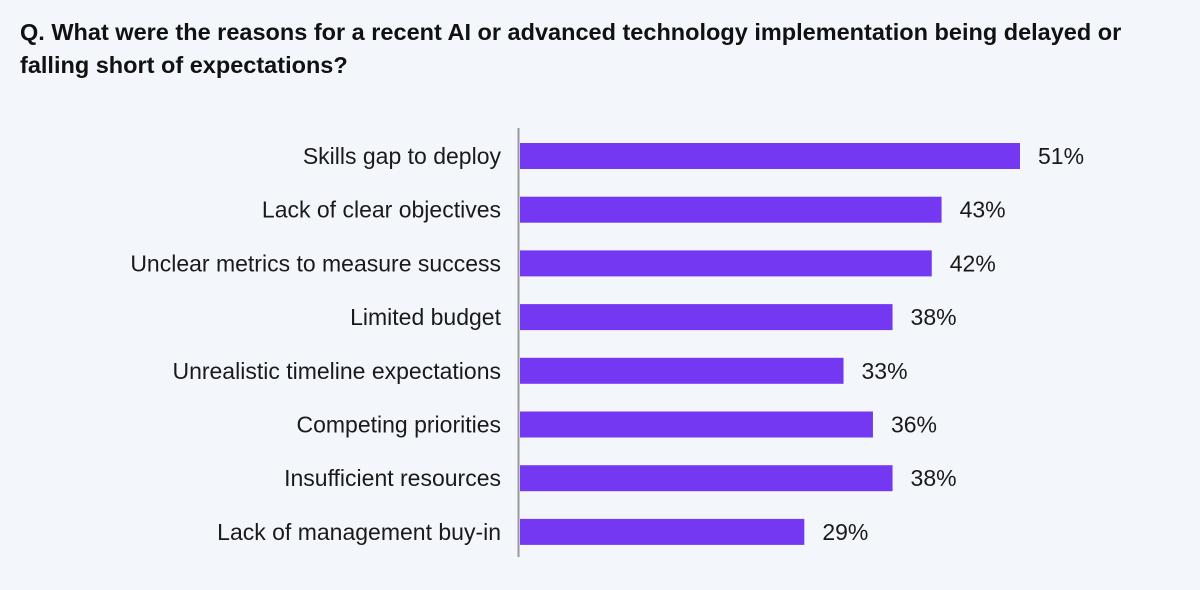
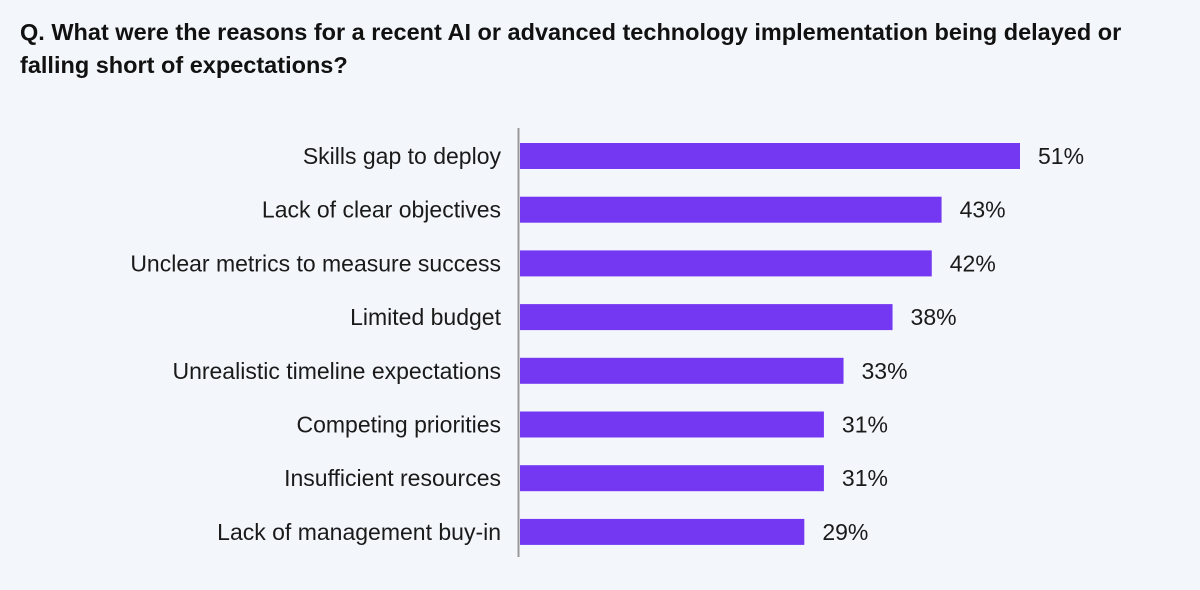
Competing priorities: 36% -> 31%
Insufficient resources: 38% -> 31%
